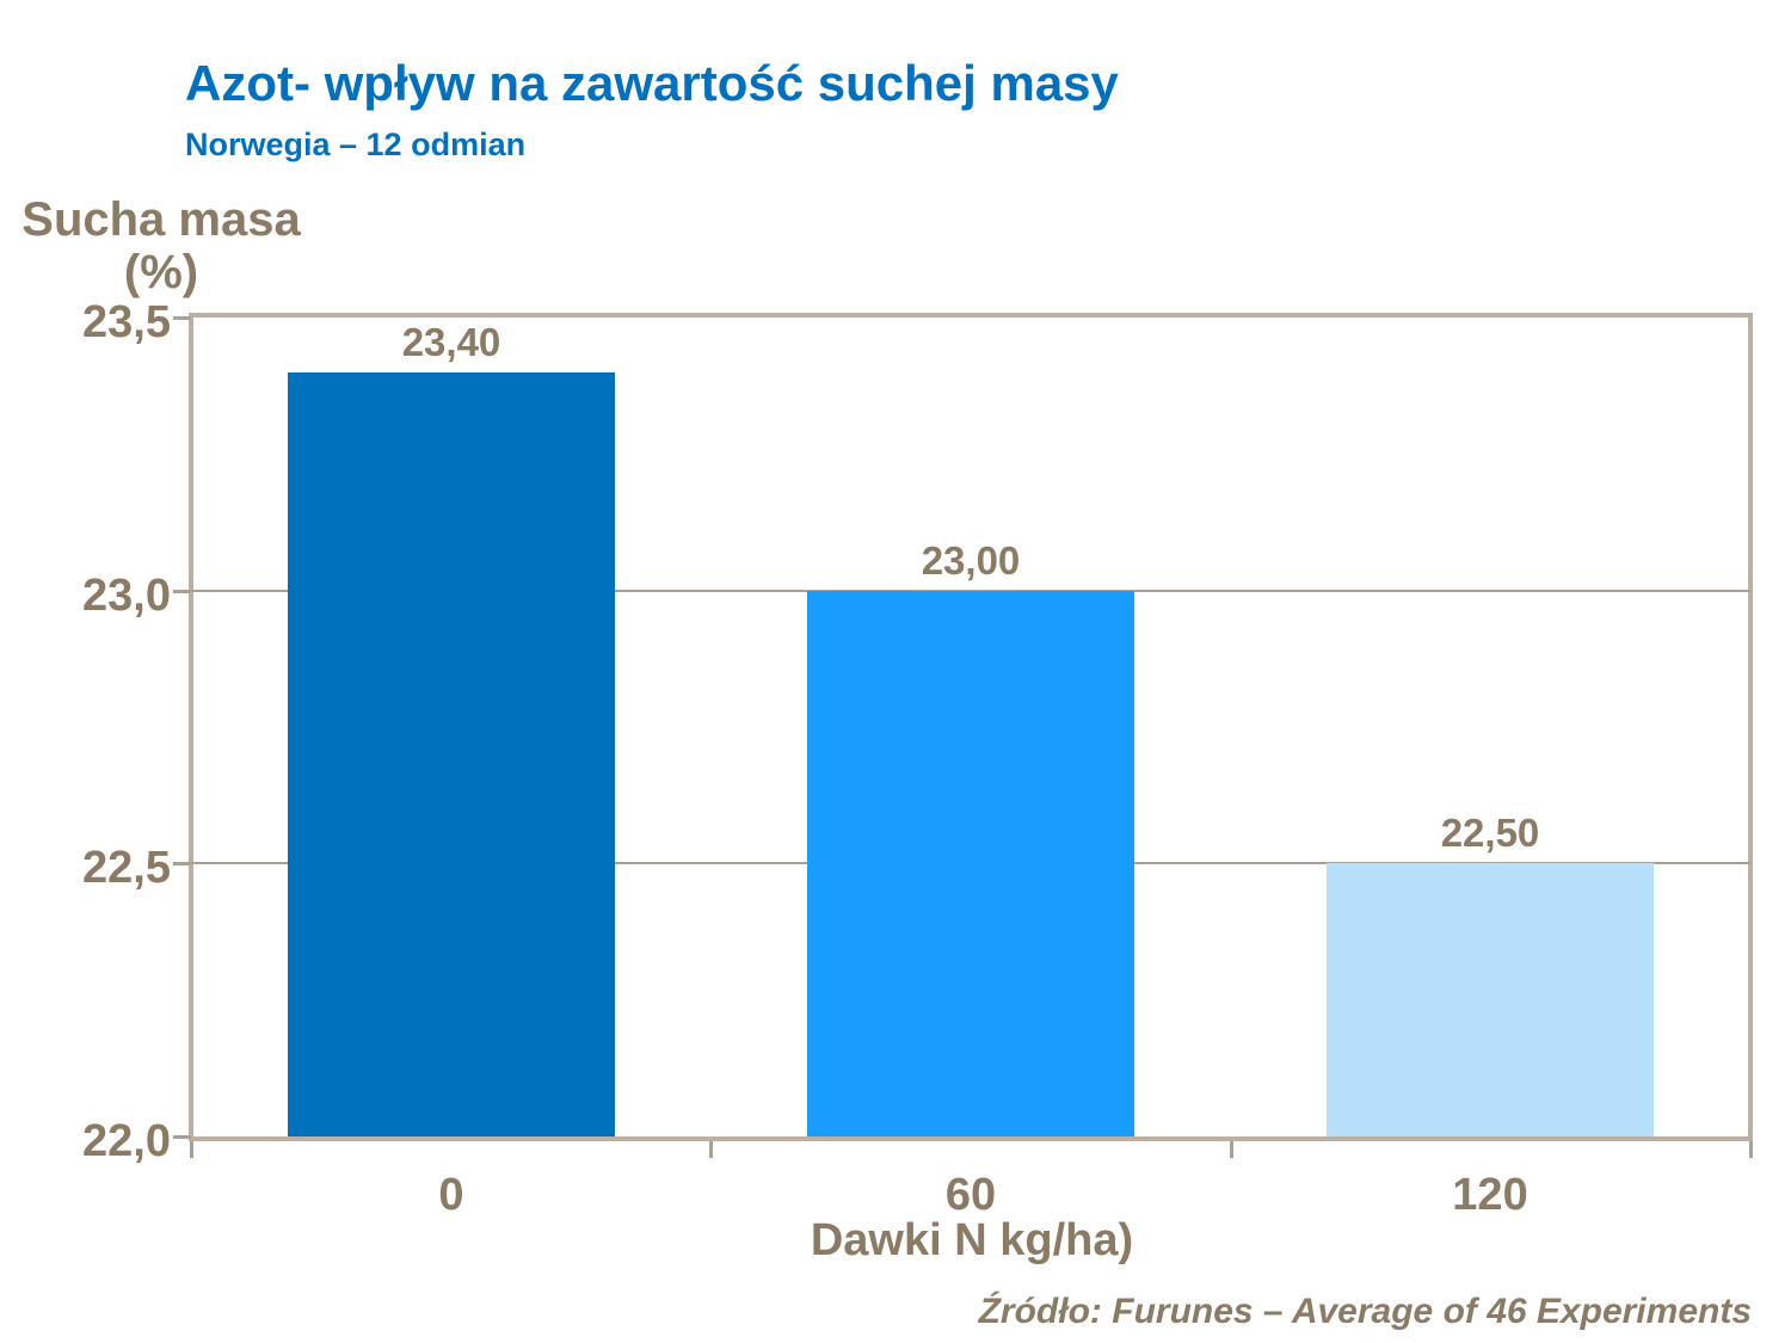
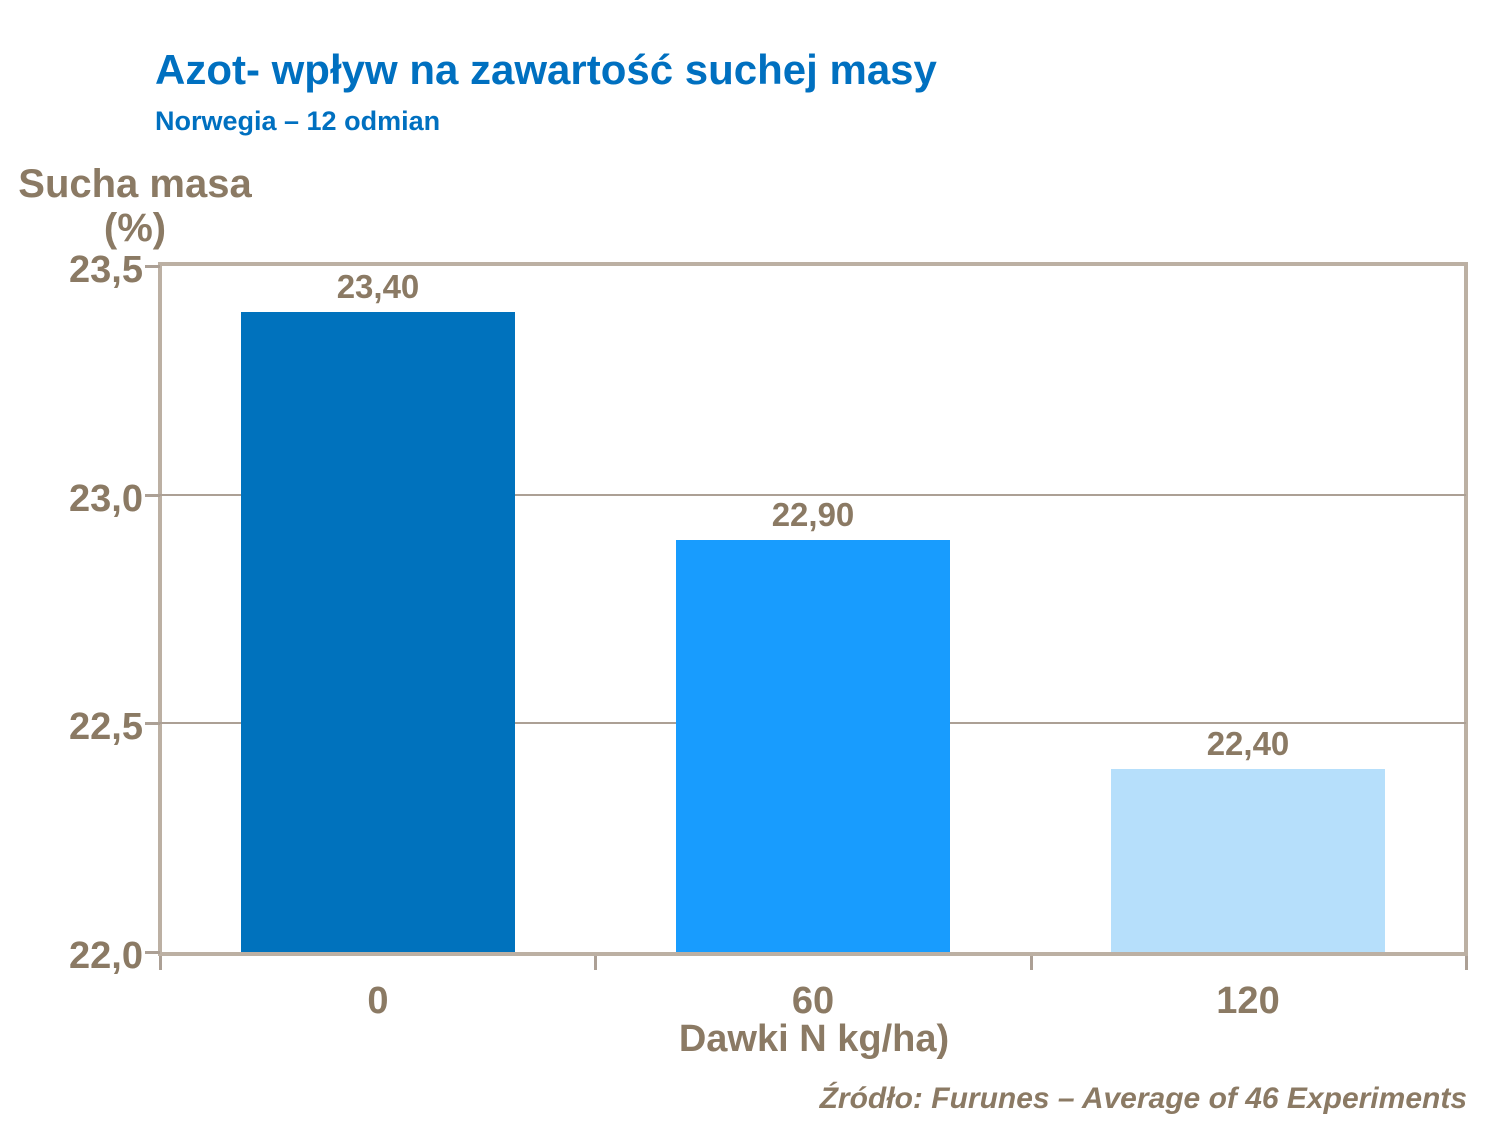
60: 23,00 -> 22,90
120: 22,50 -> 22,40
